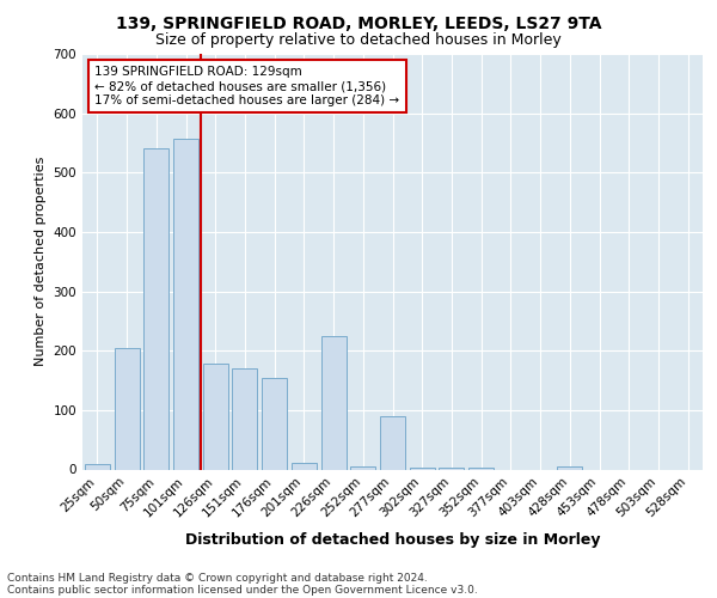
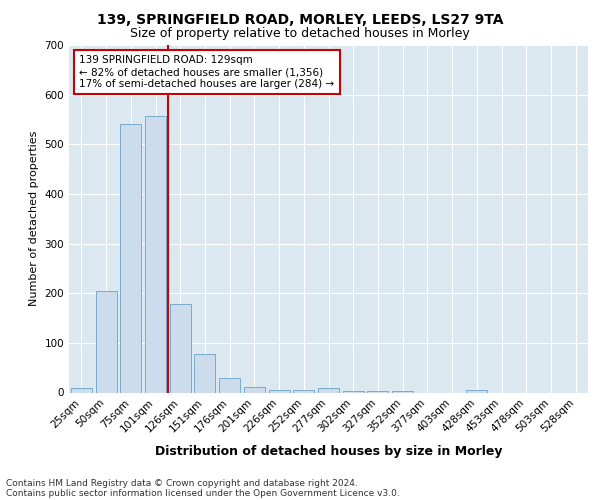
151sqm: 170 -> 78
176sqm: 155 -> 29
226sqm: 225 -> 6
277sqm: 90 -> 10
